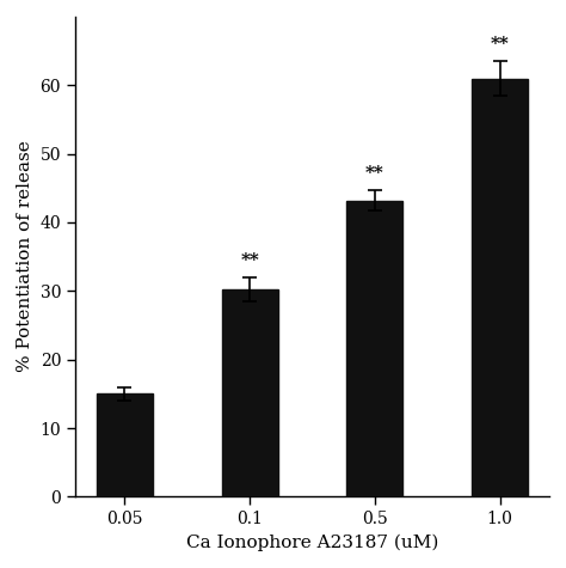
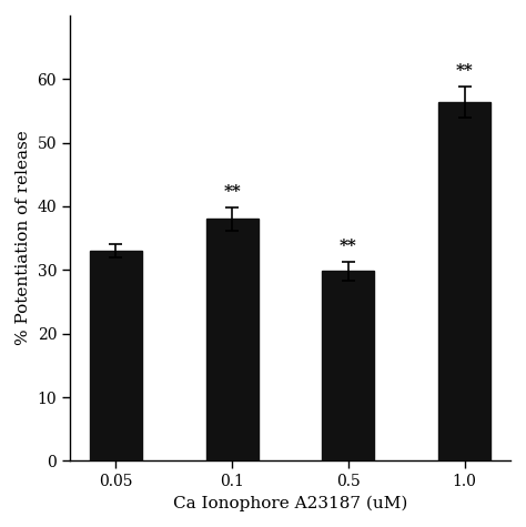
0.05: 15.0 -> 33.0
0.1: 30.2 -> 38.0
0.5: 43.2 -> 29.8
1.0: 61.0 -> 56.4
